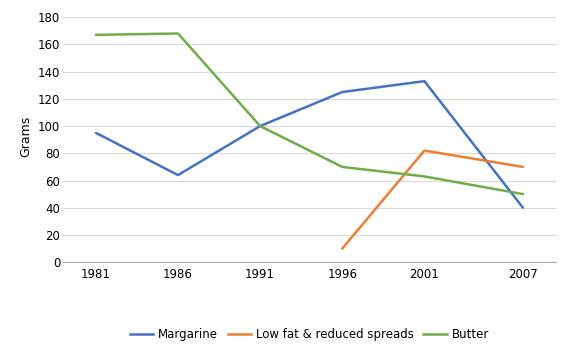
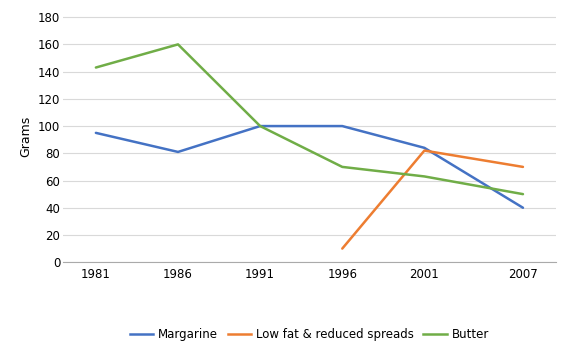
Butter/1981: 167 -> 143
Margarine/1986: 64 -> 81
Butter/1986: 168 -> 160
Margarine/1996: 125 -> 100
Margarine/2001: 133 -> 84
